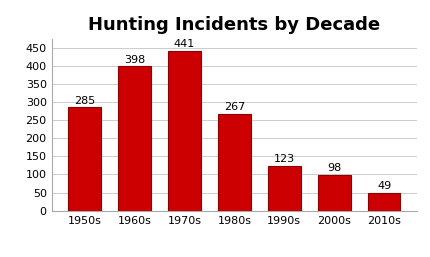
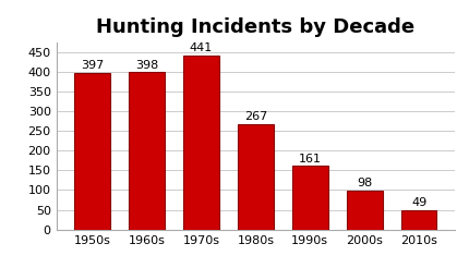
1950s: 285 -> 397
1990s: 123 -> 161
